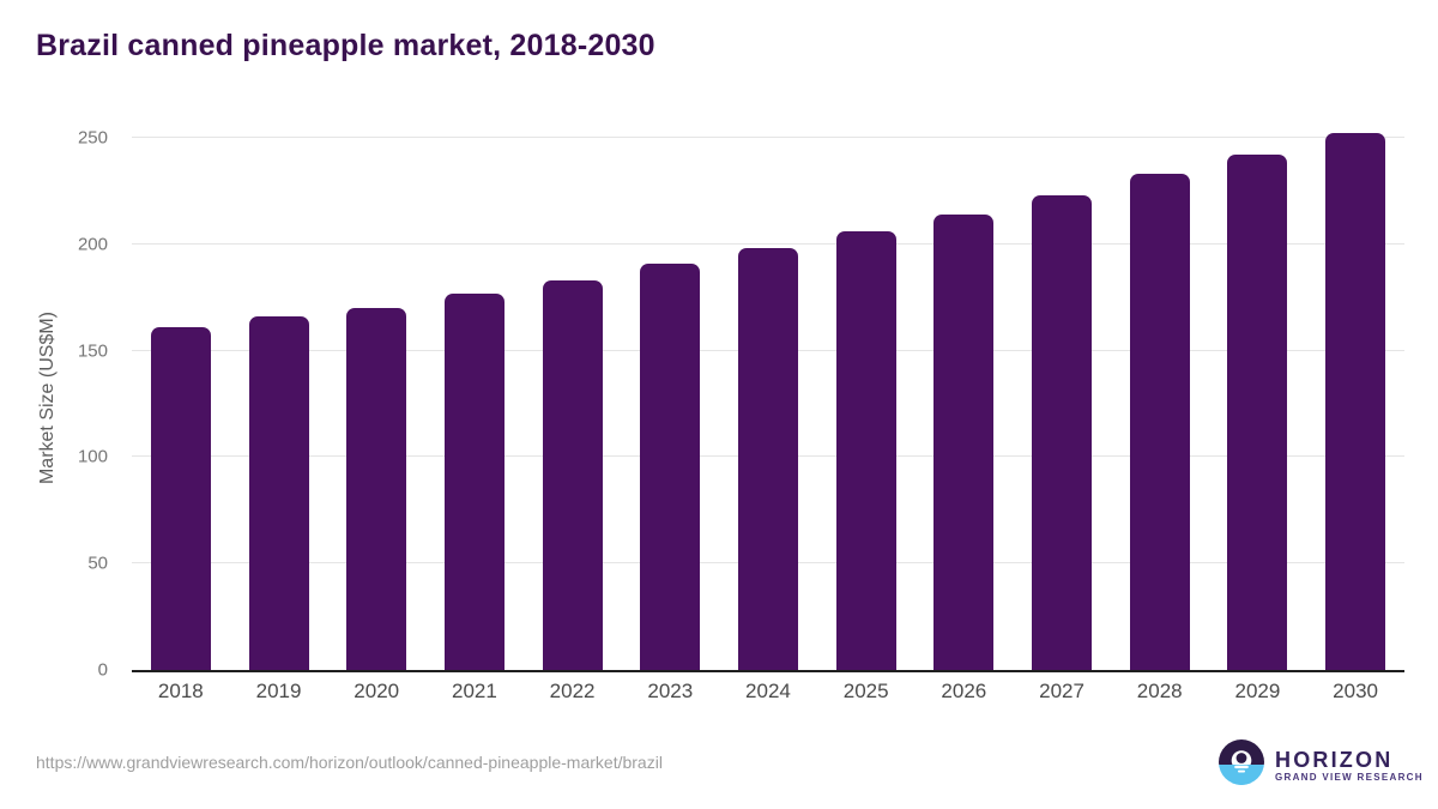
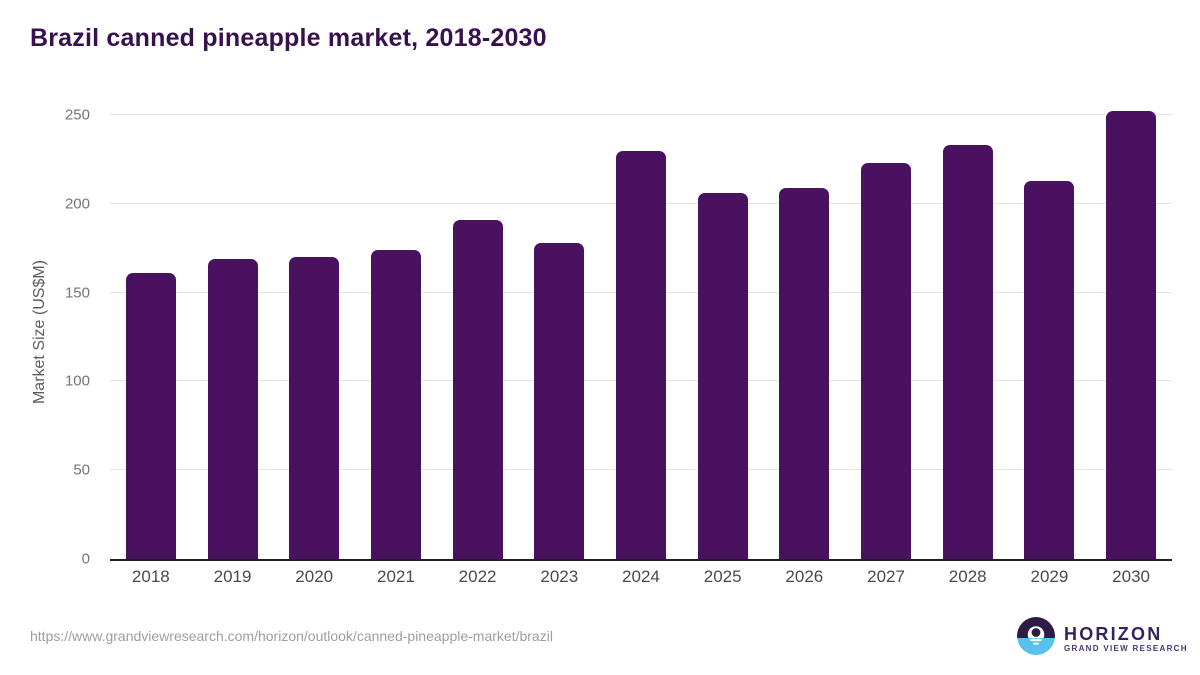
2019: 166 -> 169
2021: 177 -> 174
2022: 183 -> 191
2023: 191 -> 178
2024: 198 -> 230
2026: 214 -> 209
2029: 242 -> 213
